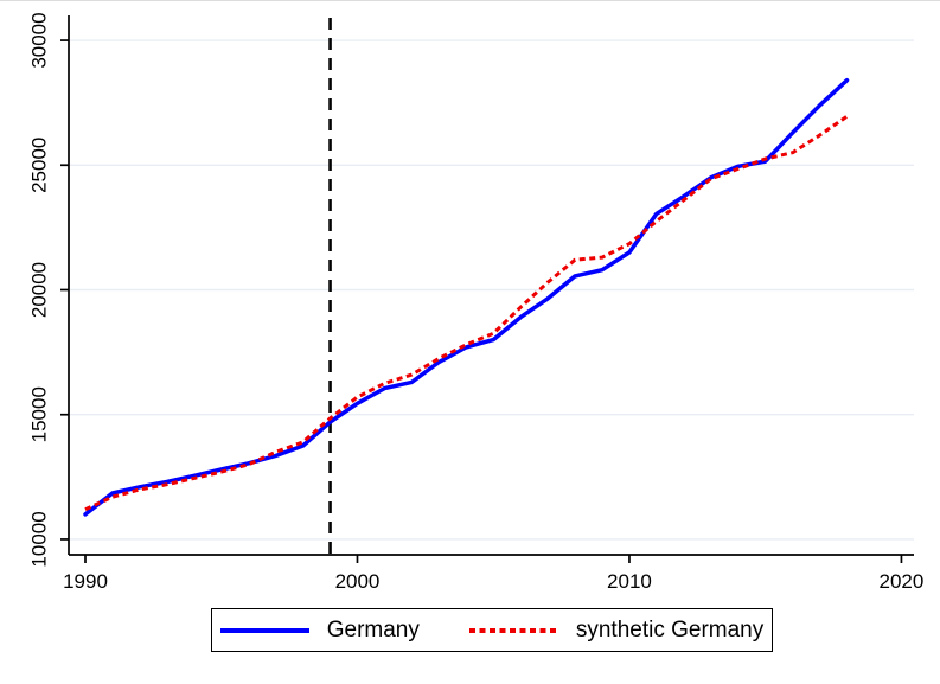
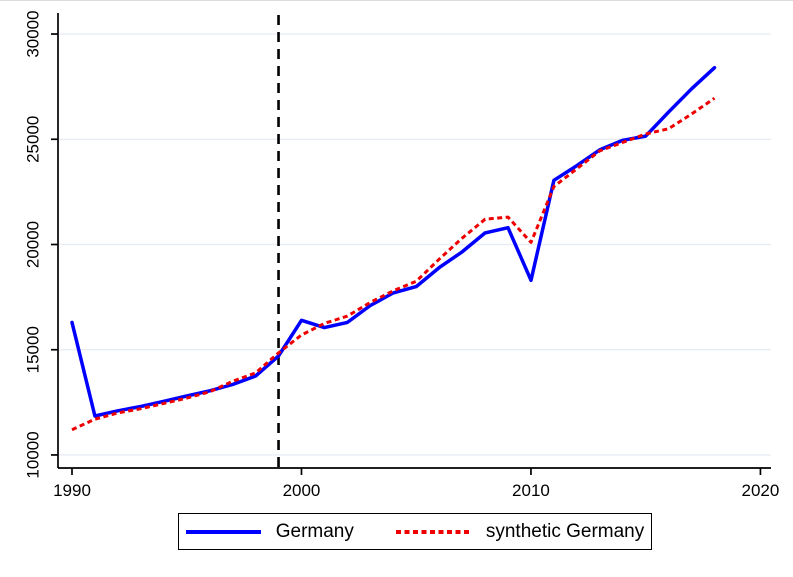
Germany/1990: 11000 -> 16300
Germany/2000: 15400 -> 16400
Germany/2010: 21500 -> 18300
synthetic Germany/2010: 21800 -> 20100
